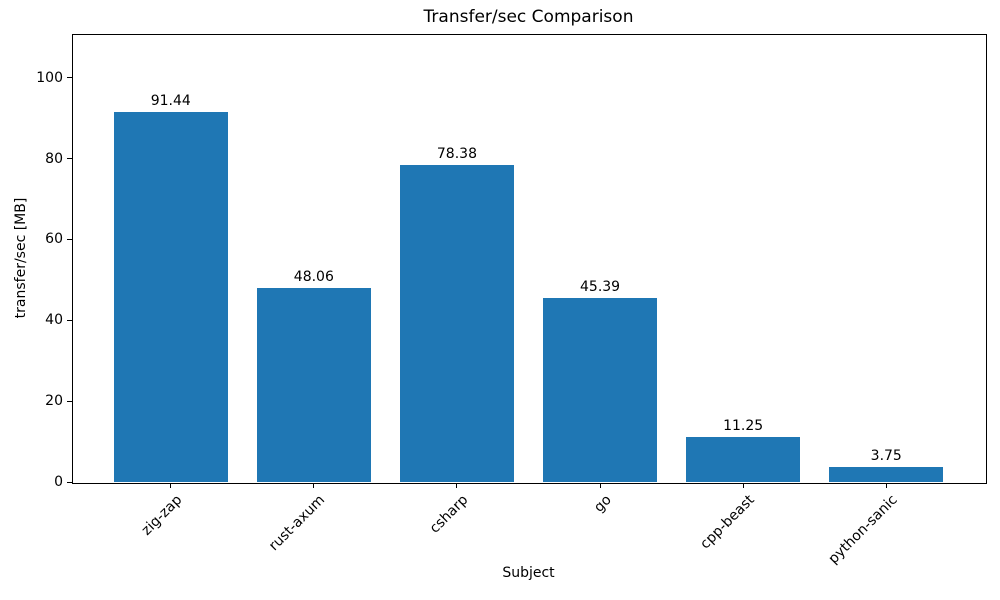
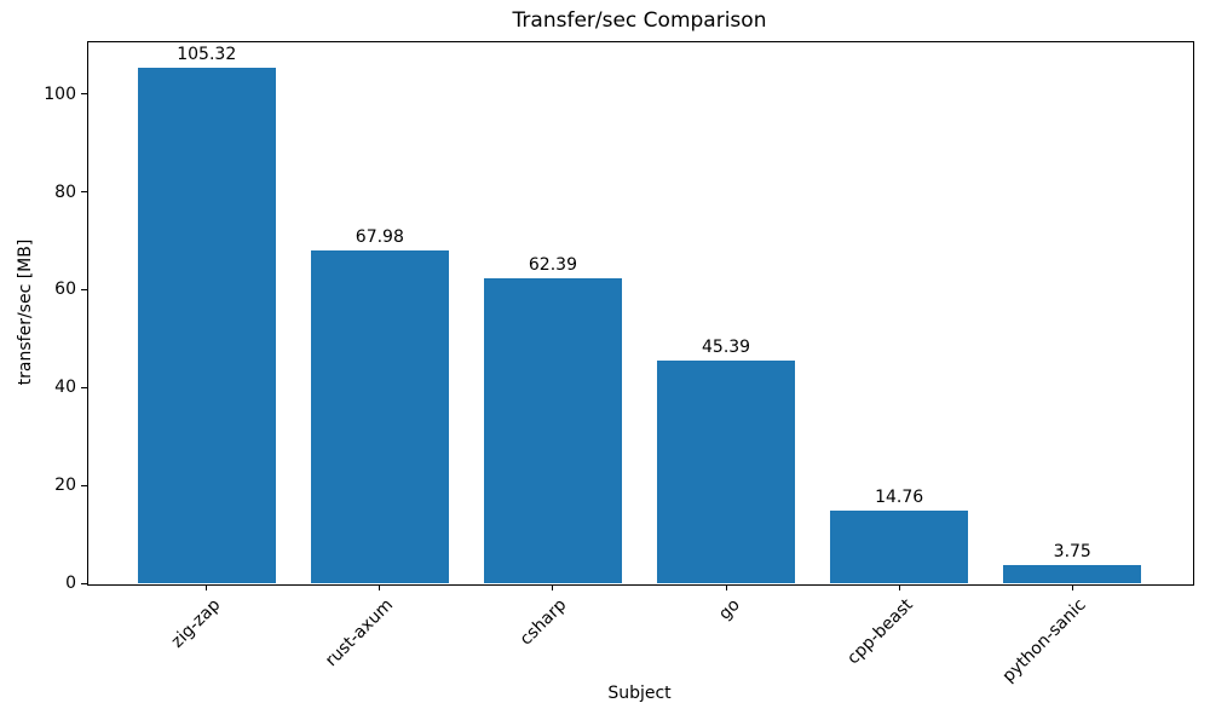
zig-zap: 91.44 -> 105.32
rust-axum: 48.06 -> 67.98
csharp: 78.38 -> 62.39
cpp-beast: 11.25 -> 14.76
